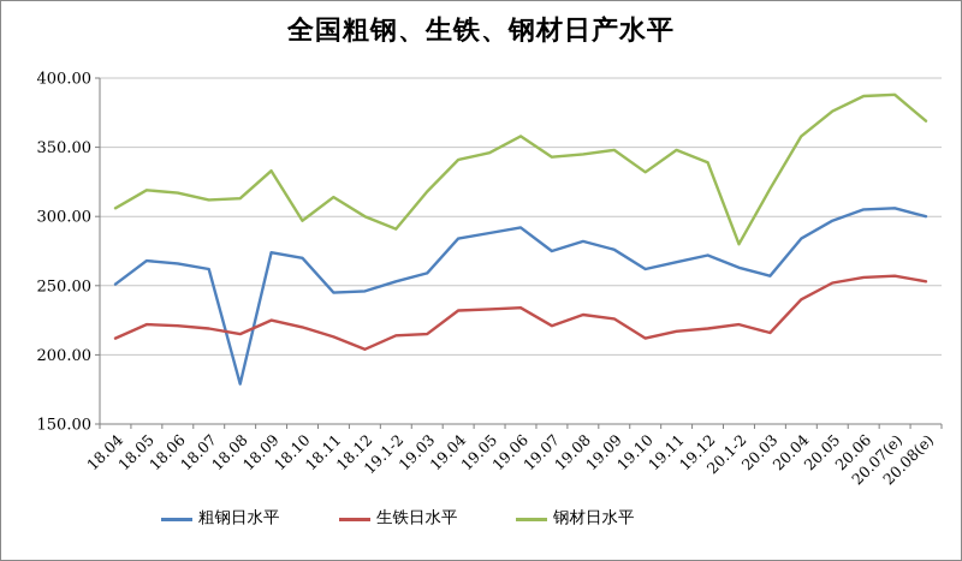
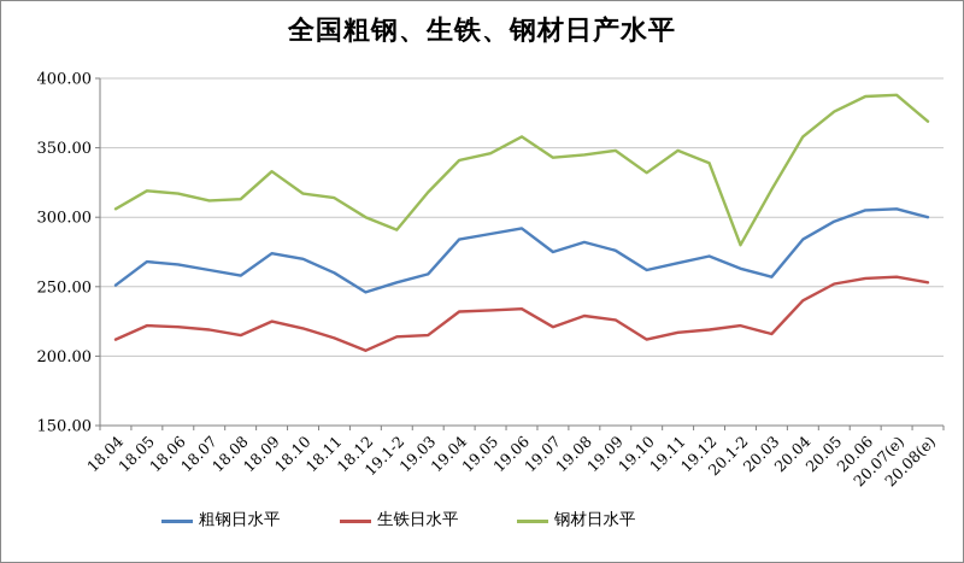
粗钢日水平/18.08: 179 -> 258
钢材日水平/18.10: 297 -> 317
粗钢日水平/18.11: 245 -> 260
